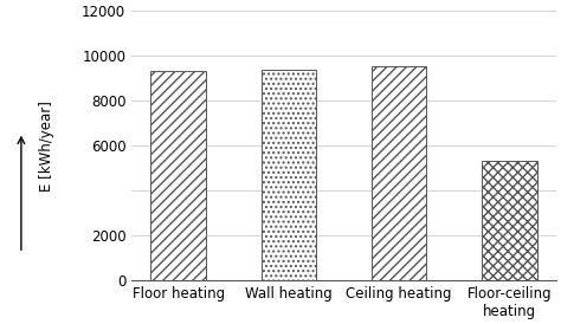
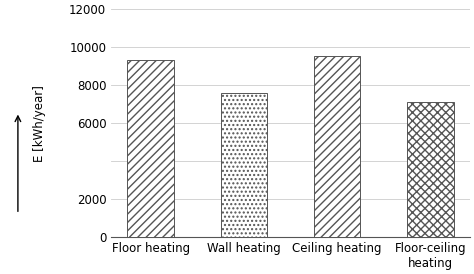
Wall heating: 9400 -> 7600
Floor-ceiling heating: 5300 -> 7100
